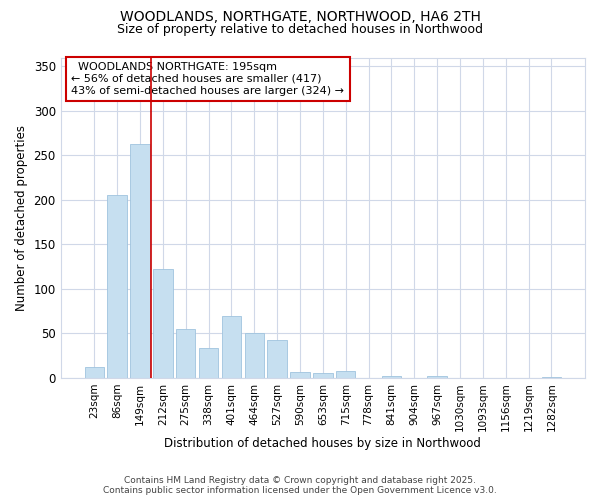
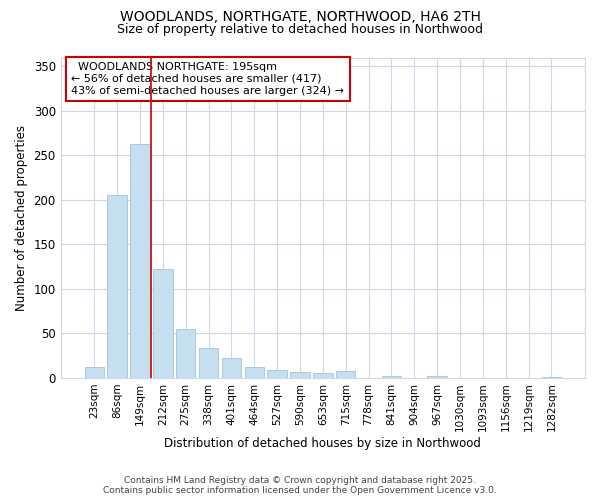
401sqm: 70 -> 22
464sqm: 50 -> 12
527sqm: 42 -> 9
